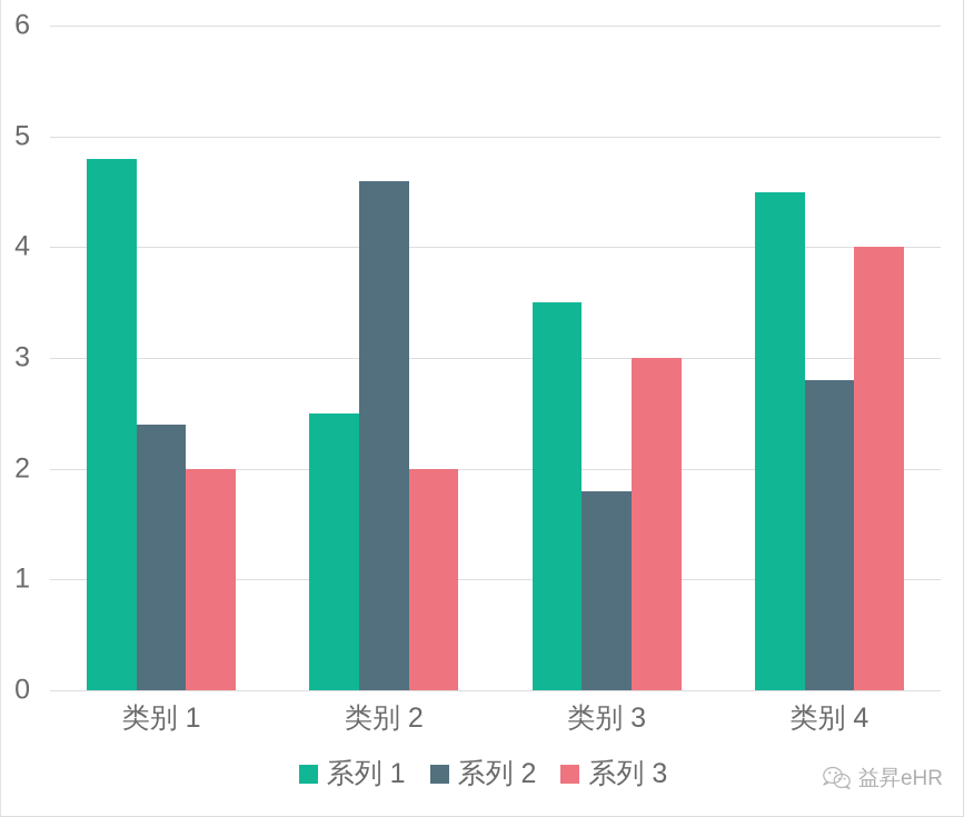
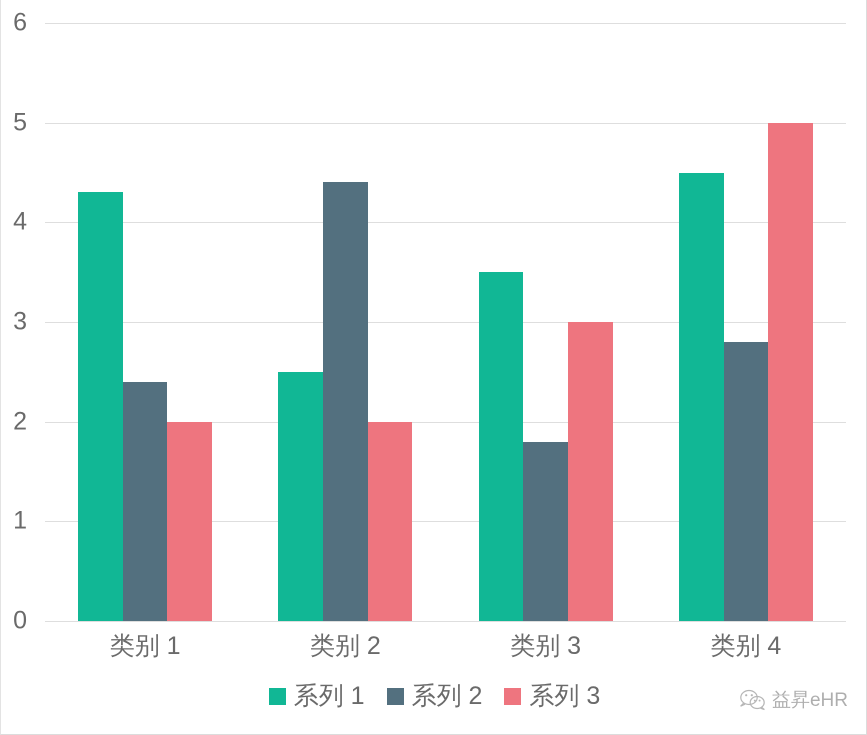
系列 1/类别 1: 4.8 -> 4.3
系列 2/类别 2: 4.6 -> 4.4
系列 3/类别 4: 4 -> 5
